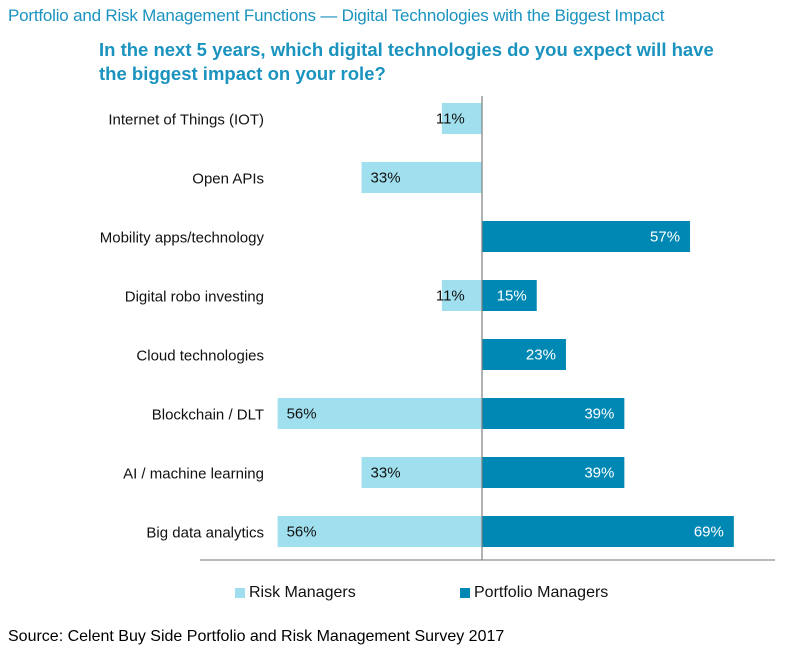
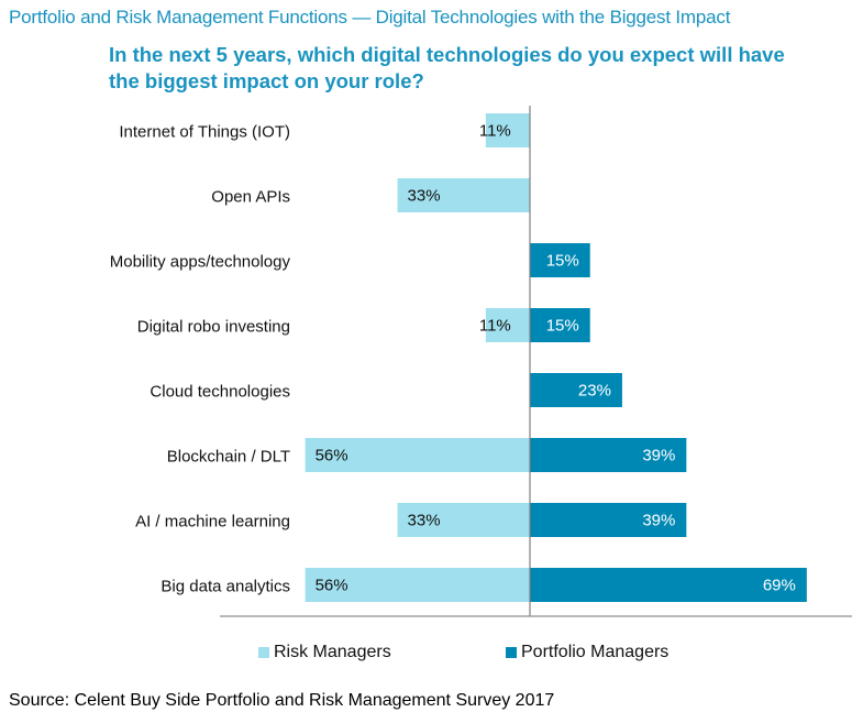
Portfolio Managers/Mobility apps/technology: 57% -> 15%
